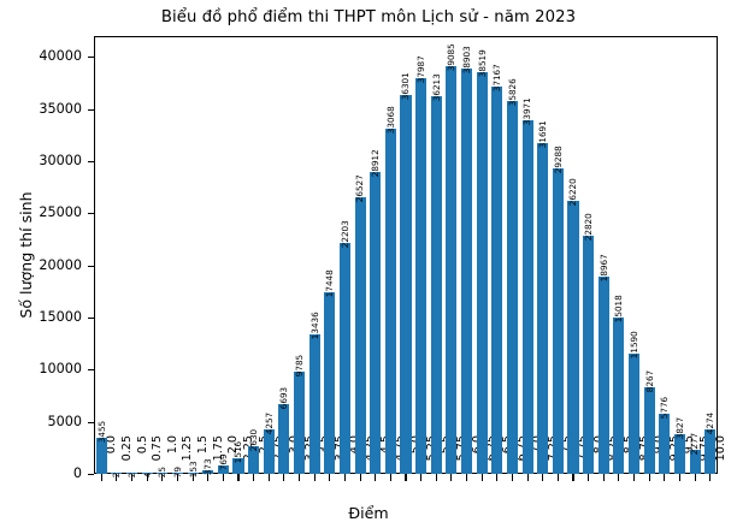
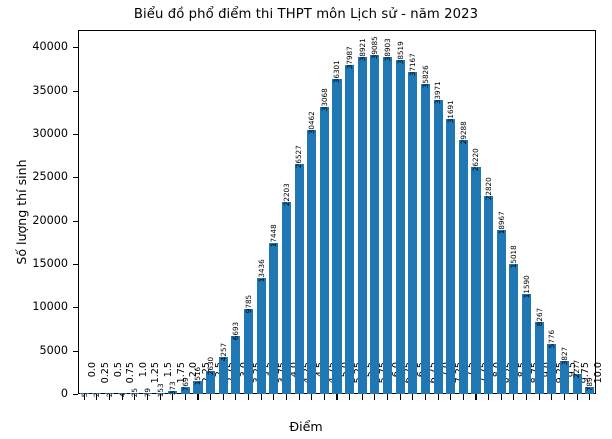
0.0: 3455 -> 5
4.5: 28912 -> 30462
5.5: 36213 -> 38921
10.0: 4274 -> 789
